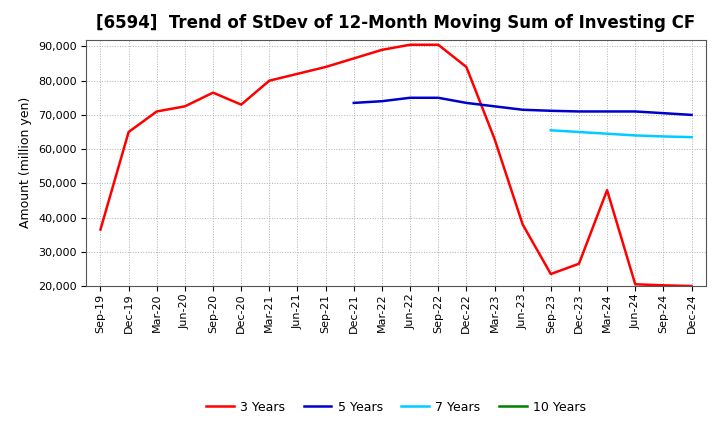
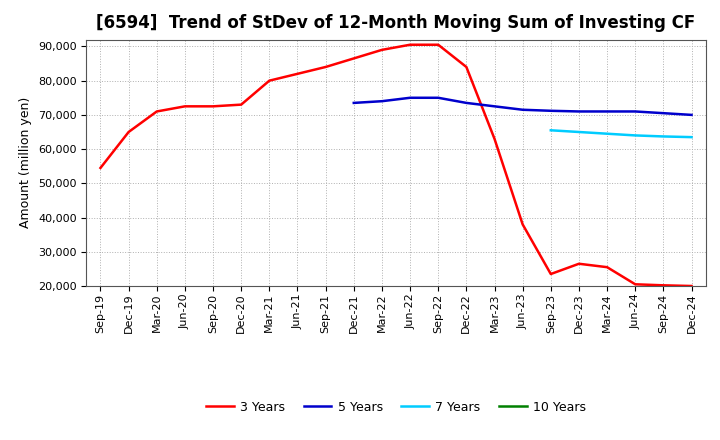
3 Years/Sep-19: 36,500 -> 54,500
3 Years/Sep-20: 76,500 -> 72,500
3 Years/Mar-24: 48,000 -> 25,500
